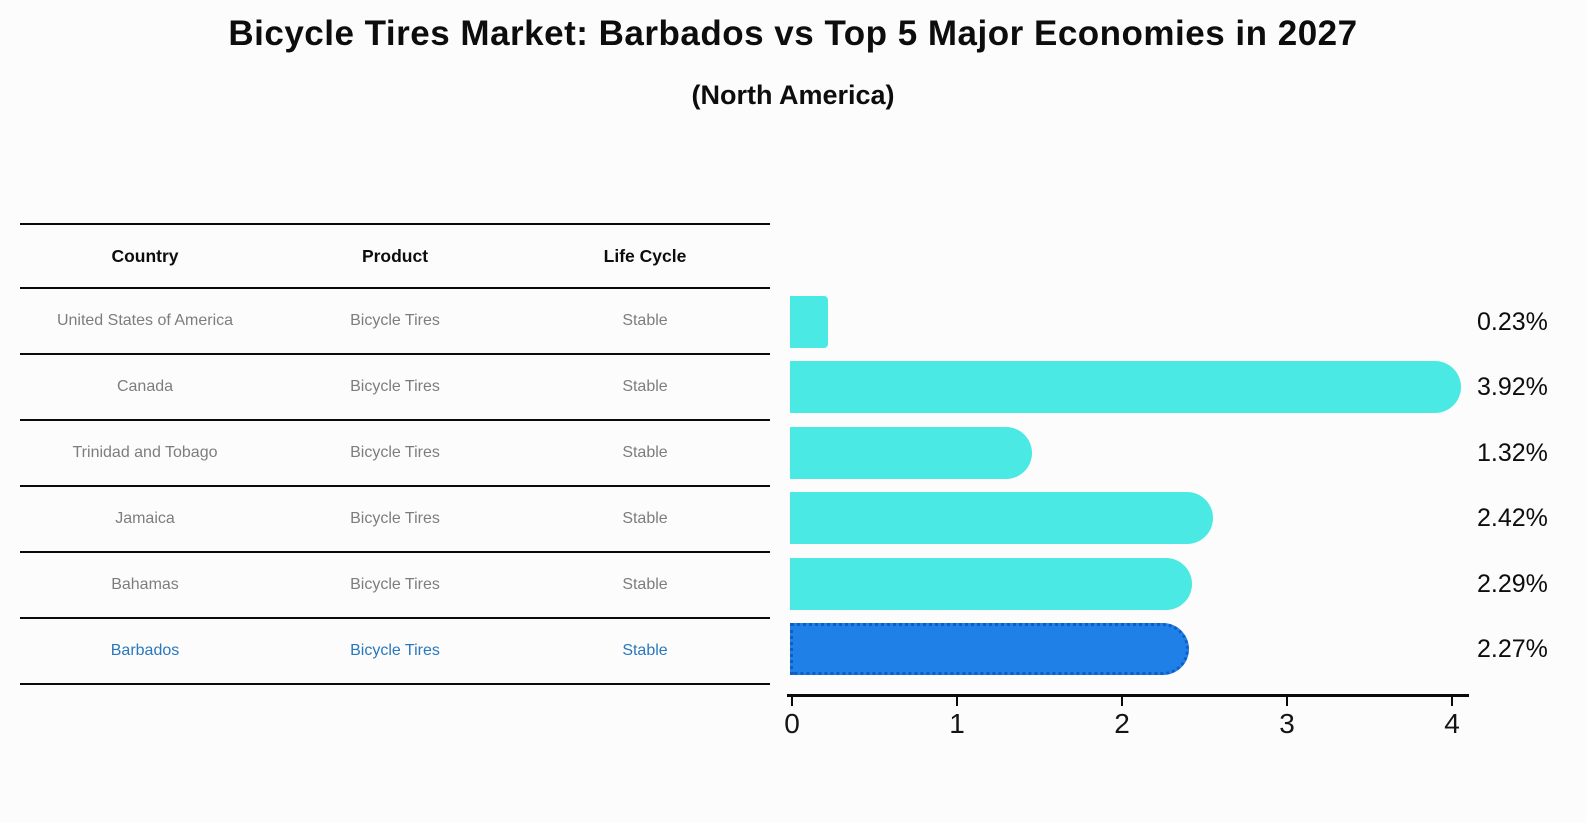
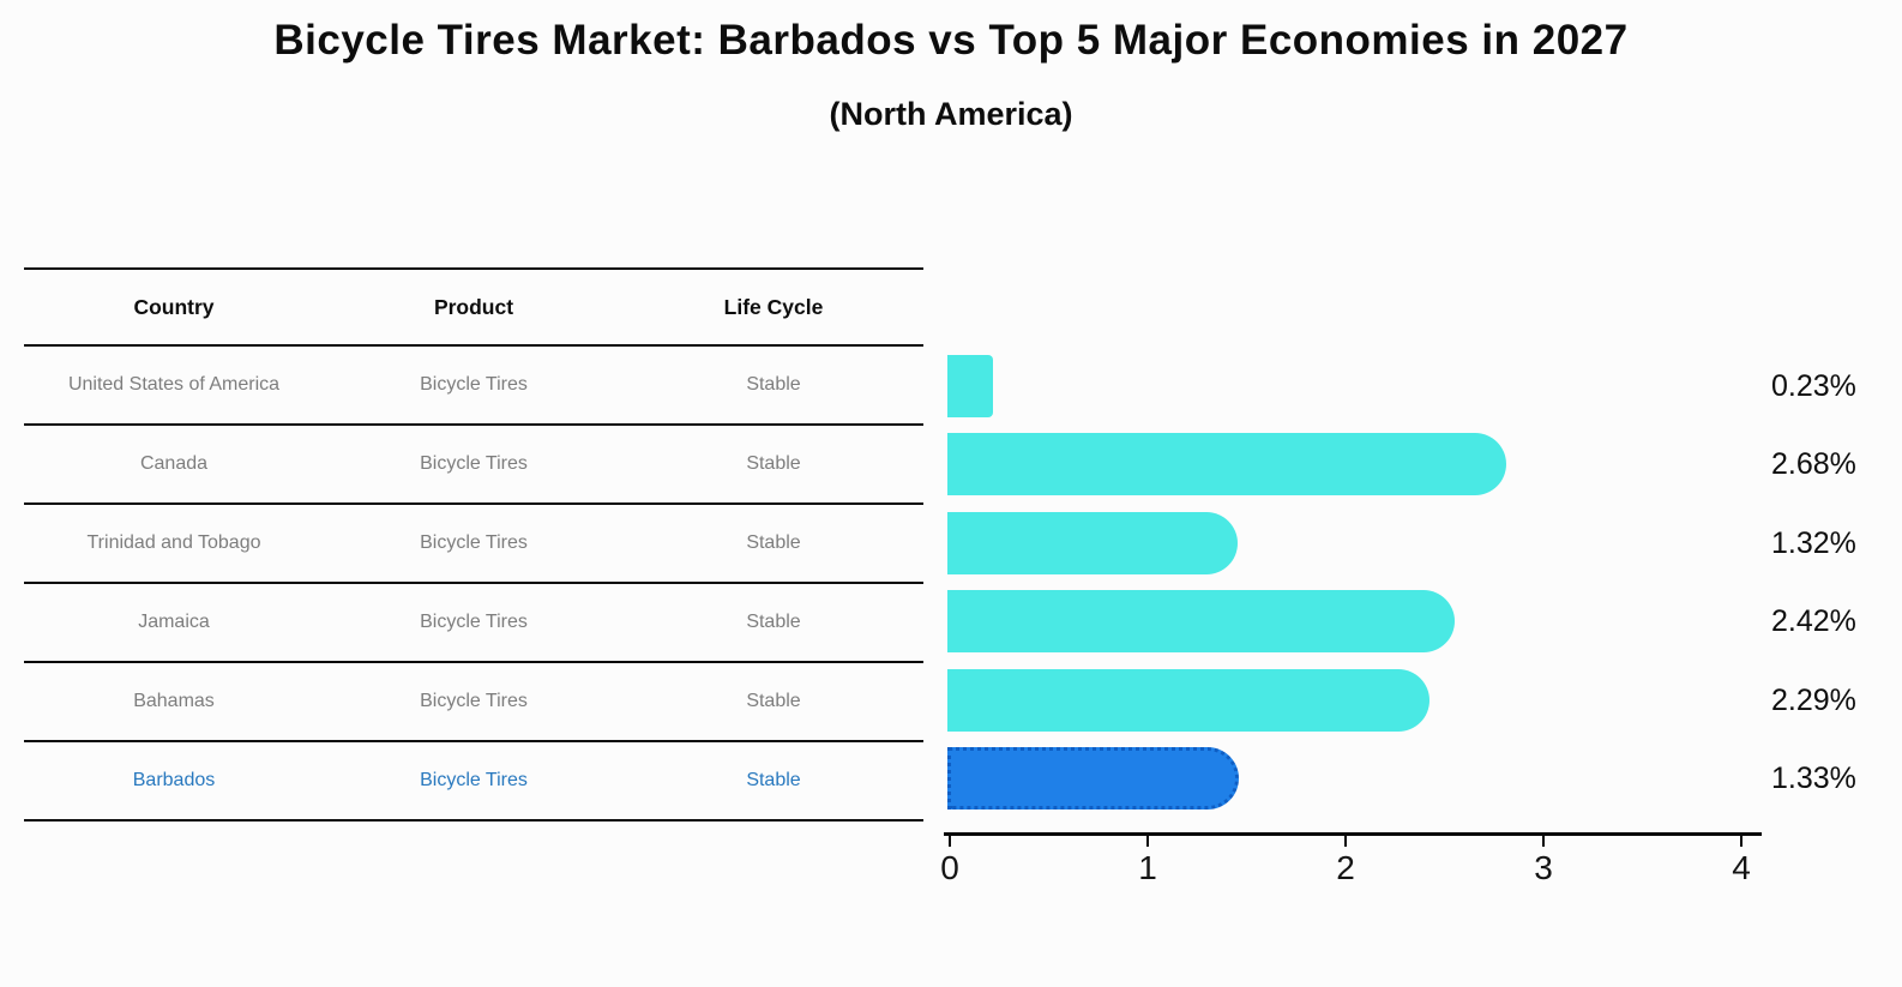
Canada: 3.92% -> 2.68%
Barbados: 2.27% -> 1.33%
